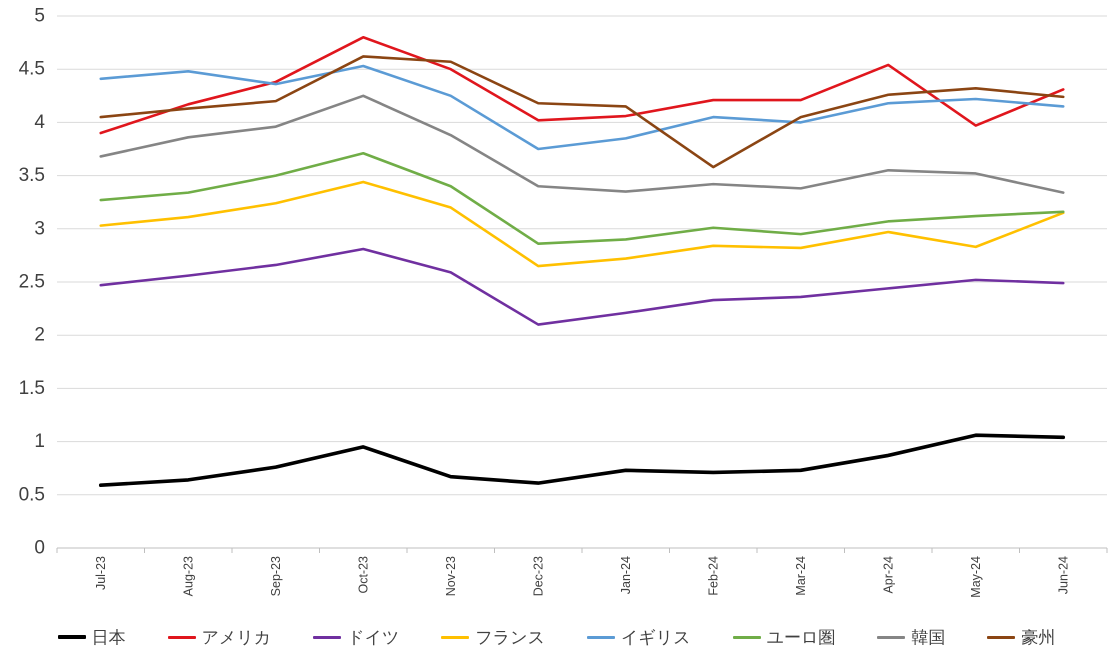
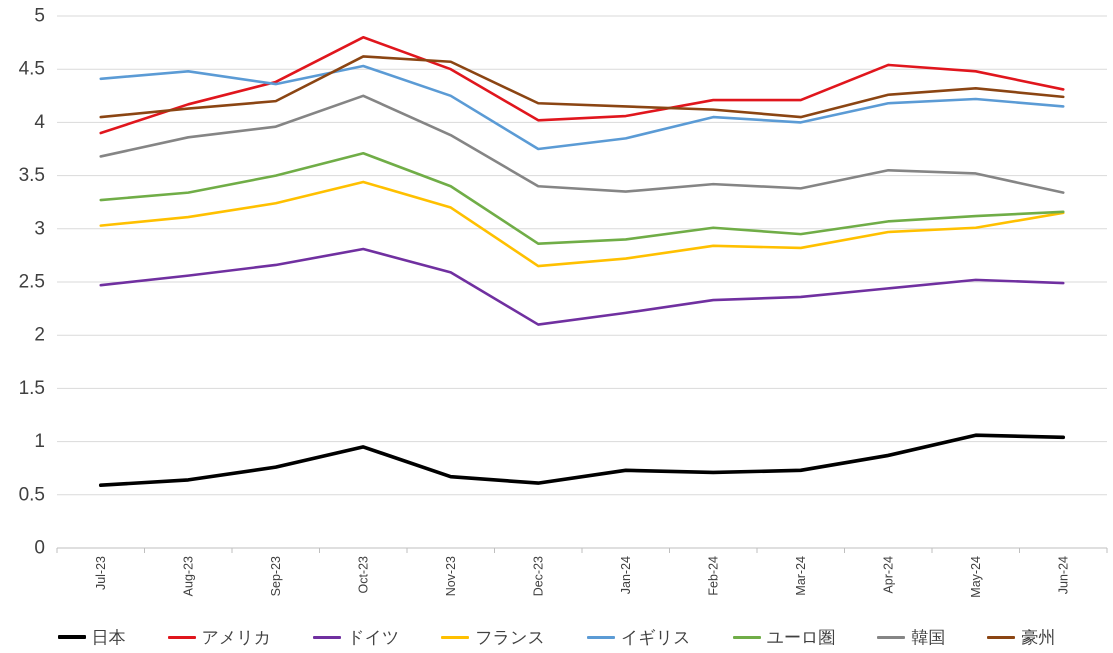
豪州/Feb-24: 3.58 -> 4.12
アメリカ/May-24: 3.97 -> 4.48
フランス/May-24: 2.83 -> 3.01
